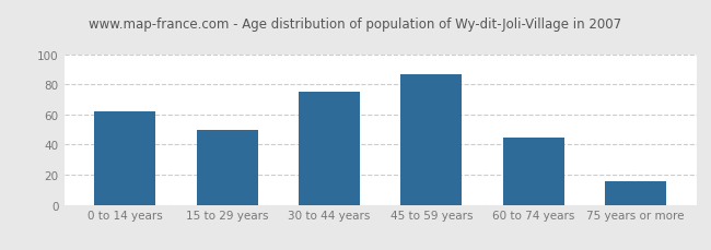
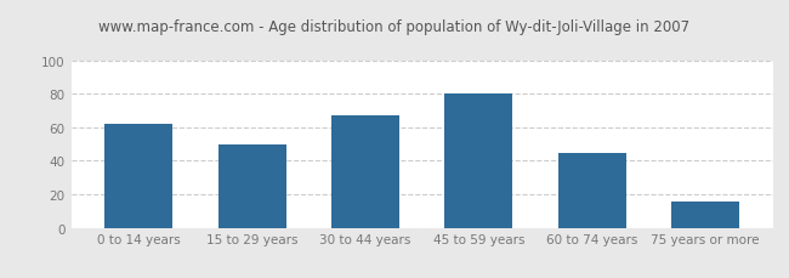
30 to 44 years: 75 -> 67
45 to 59 years: 87 -> 80
